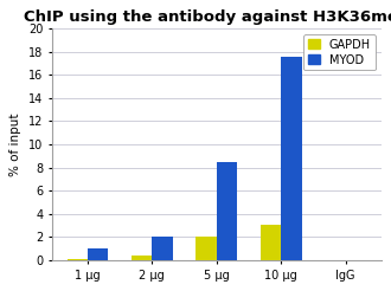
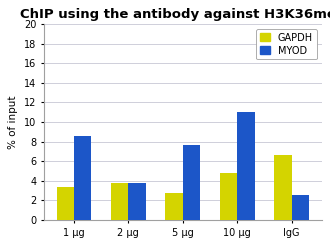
GAPDH/1 μg: 0.1 -> 3.4
MYOD/1 μg: 1.0 -> 8.6
GAPDH/2 μg: 0.4 -> 3.8
MYOD/2 μg: 2.0 -> 3.8
GAPDH/5 μg: 2.0 -> 2.8
MYOD/5 μg: 8.5 -> 7.6
GAPDH/10 μg: 3.1 -> 4.8
MYOD/10 μg: 17.5 -> 11.0
GAPDH/IgG: 0.1 -> 6.6
MYOD/IgG: 0.1 -> 2.6
